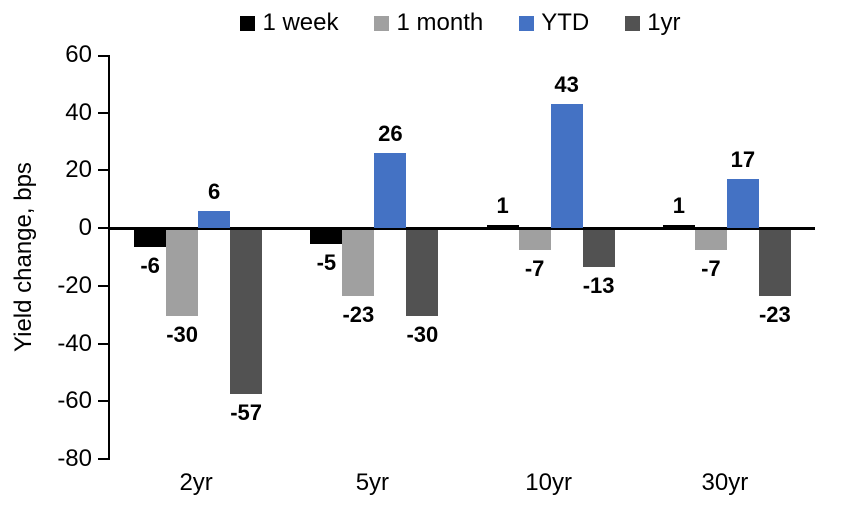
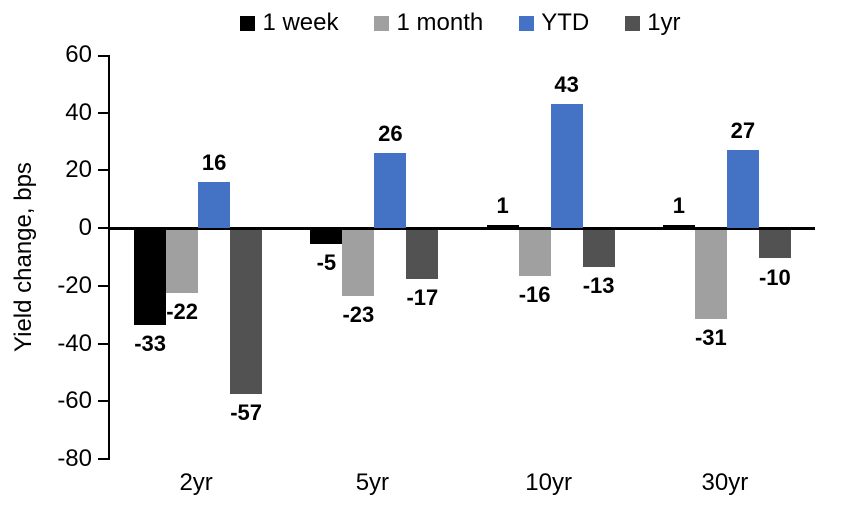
1 week/2yr: -6 -> -33
1 month/2yr: -30 -> -22
YTD/2yr: 6 -> 16
1yr/5yr: -30 -> -17
1 month/10yr: -7 -> -16
1 month/30yr: -7 -> -31
YTD/30yr: 17 -> 27
1yr/30yr: -23 -> -10
